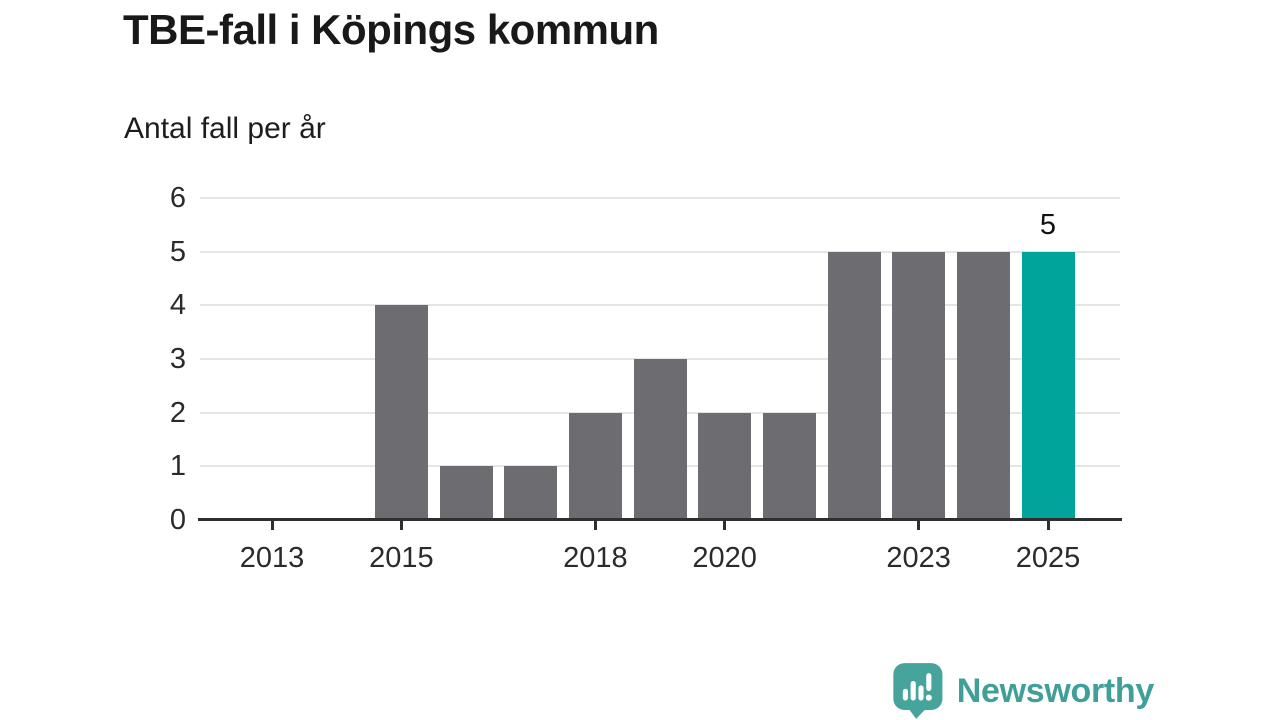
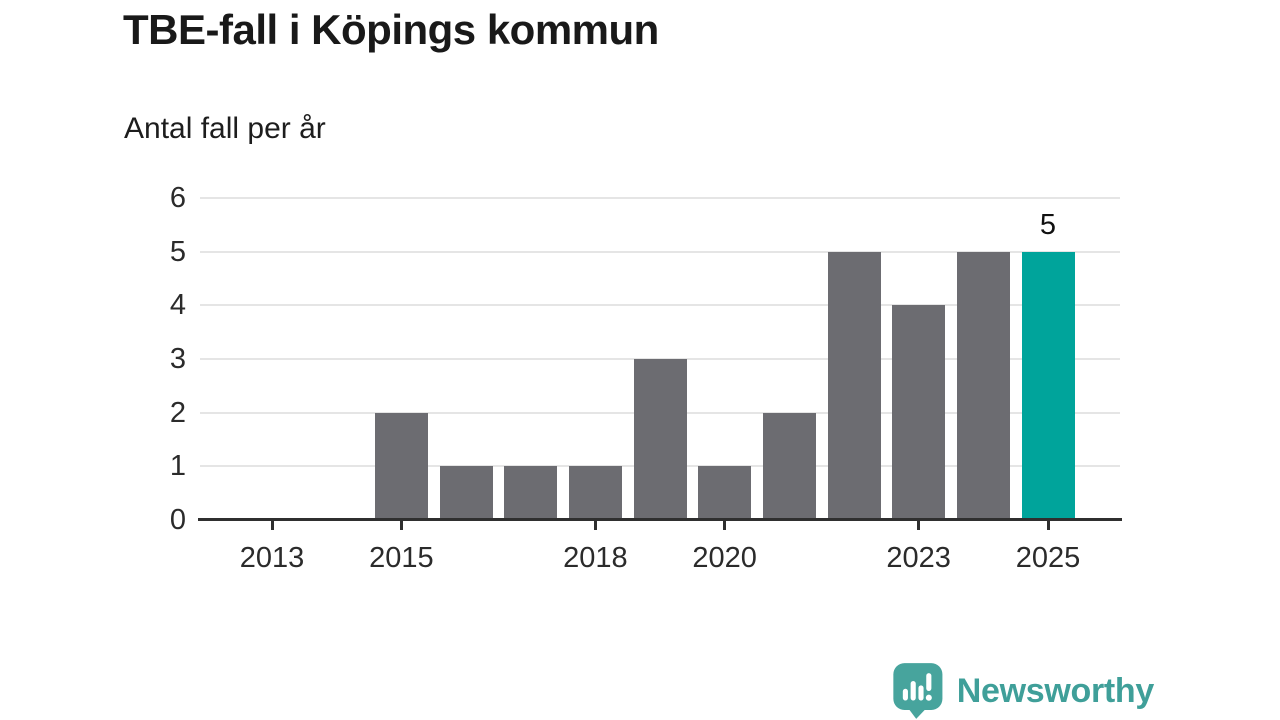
2015: 4 -> 2
2018: 2 -> 1
2020: 2 -> 1
2023: 5 -> 4
